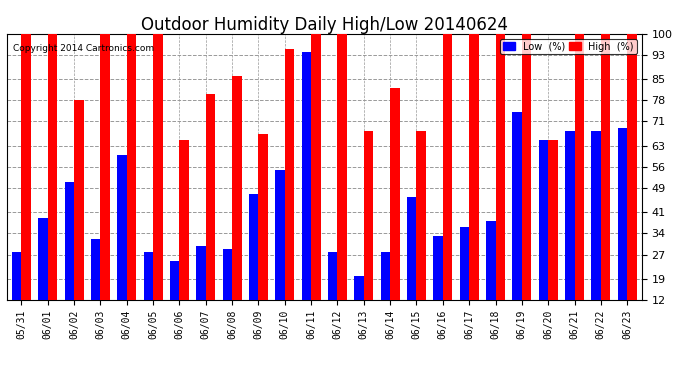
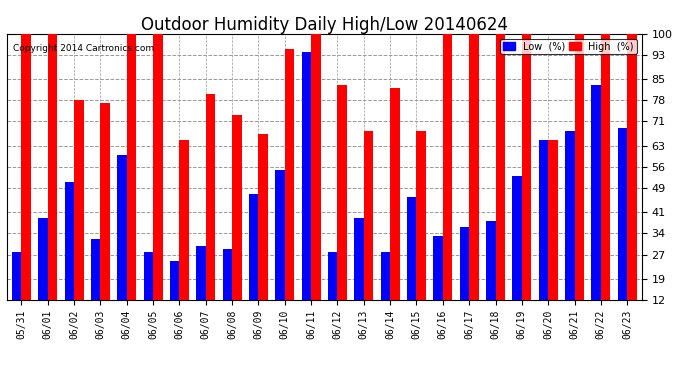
High (%)/06/03: 100 -> 77
High (%)/06/08: 86 -> 73
High (%)/06/12: 100 -> 83
Low (%)/06/13: 20 -> 39
Low (%)/06/19: 74 -> 53
Low (%)/06/22: 68 -> 83
